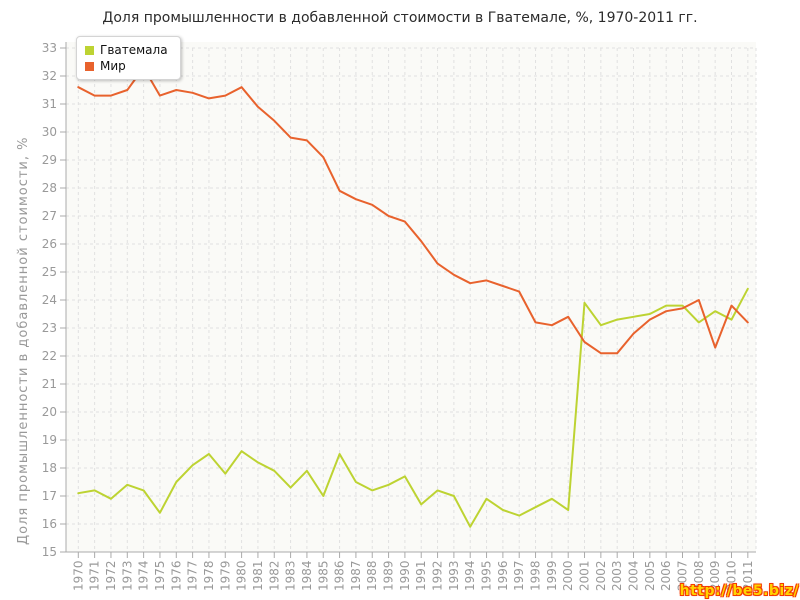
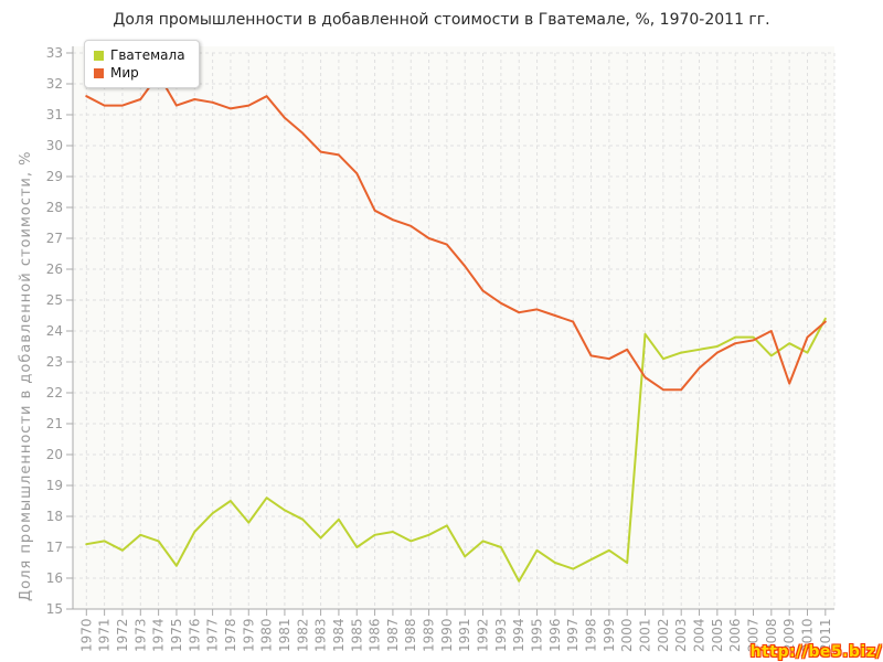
Гватемала/1986: 18.5 -> 17.4
Мир/2011: 23.2 -> 24.3
